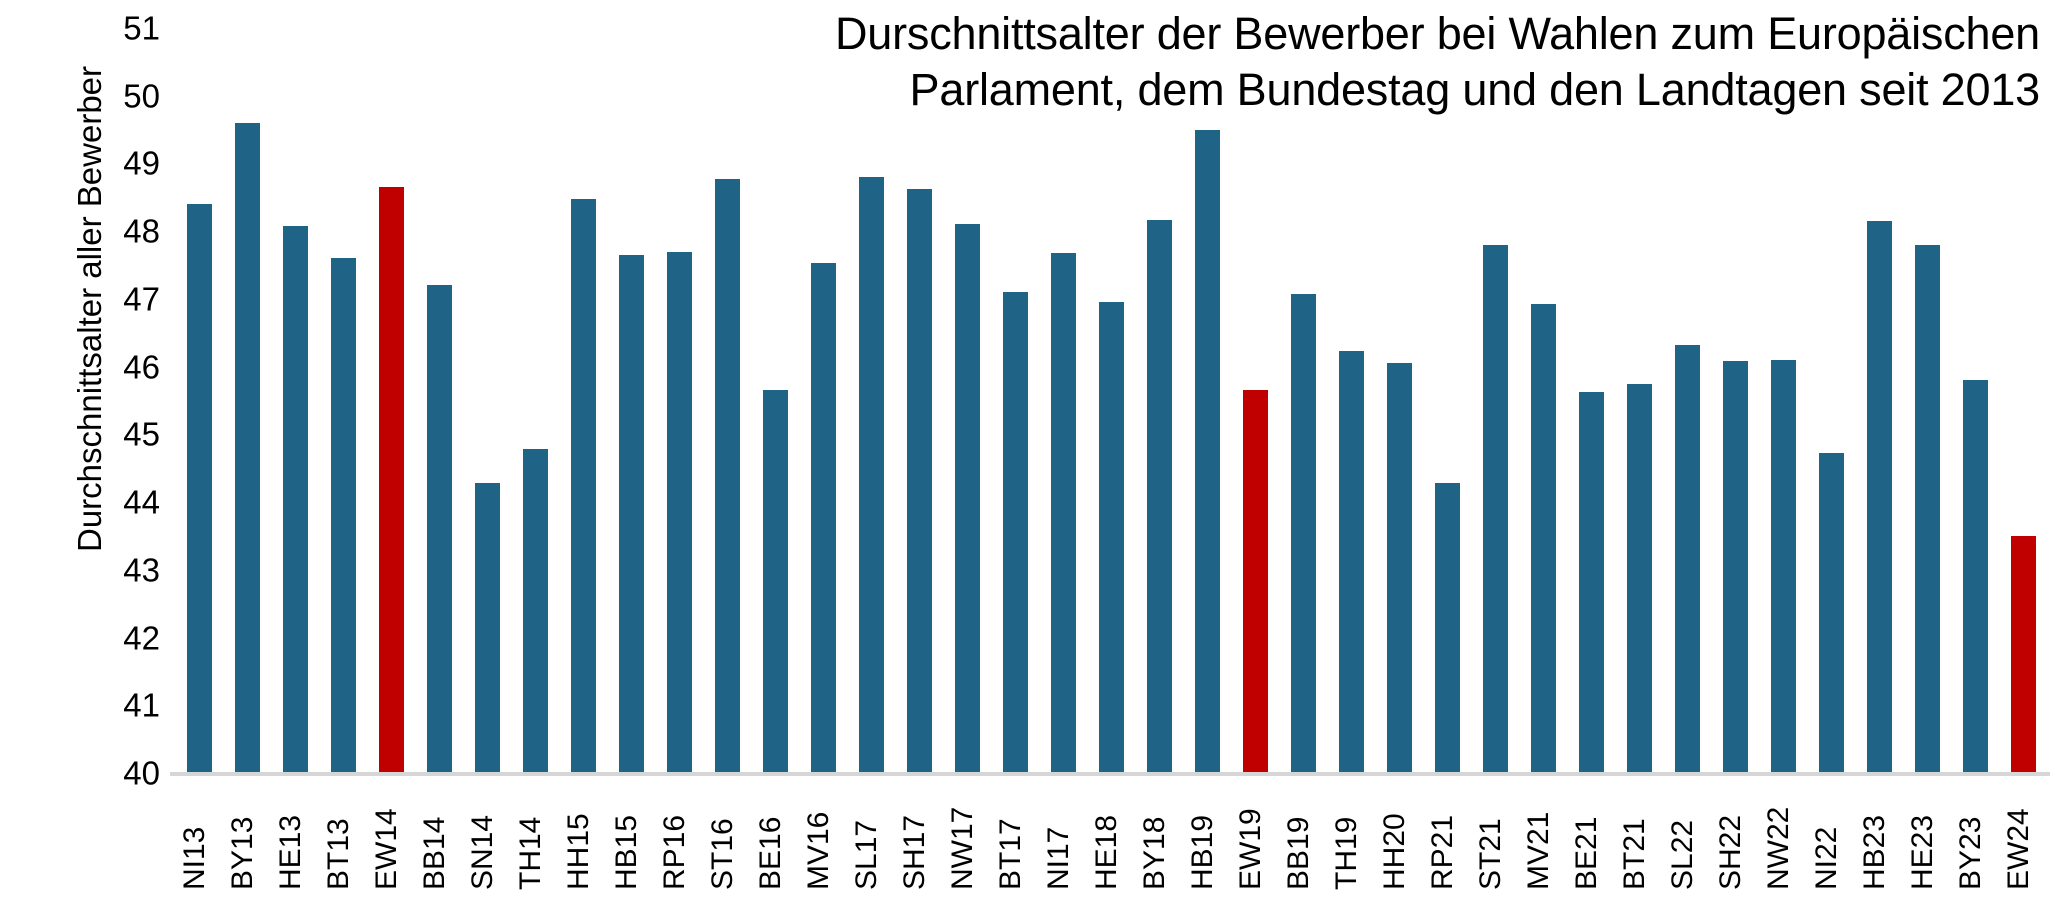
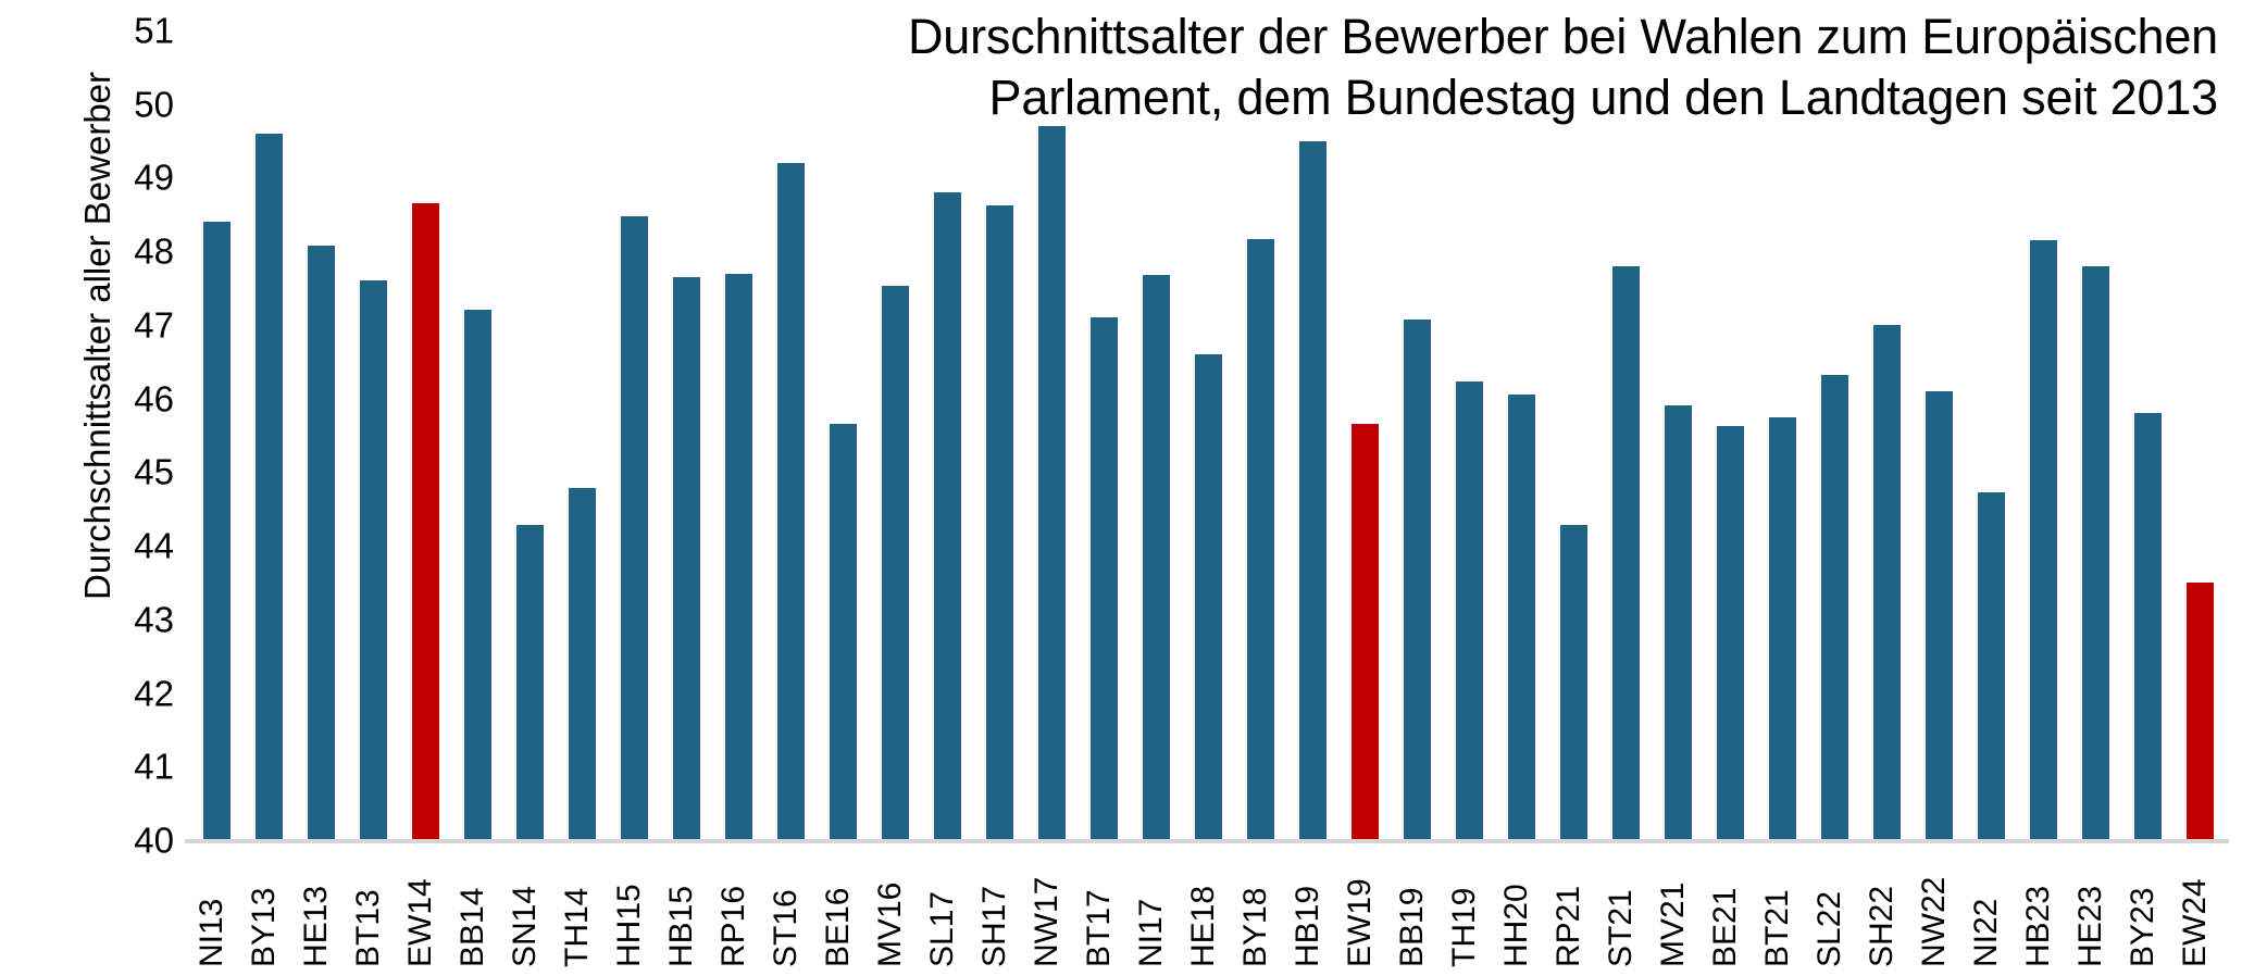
ST16: 48.8 -> 49.2
NW17: 48.1 -> 49.7
HE18: 47.0 -> 46.6
MV21: 46.9 -> 45.9
SH22: 46.1 -> 47.0
